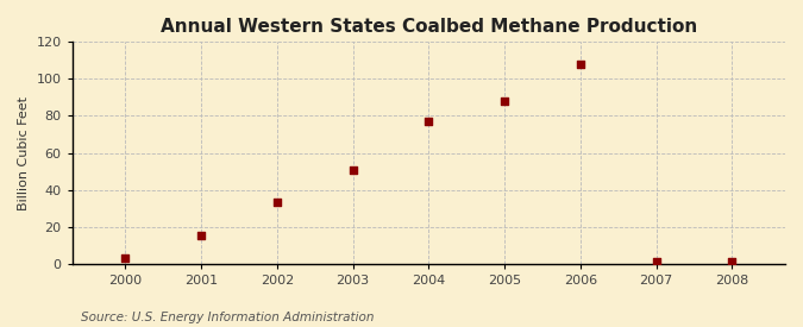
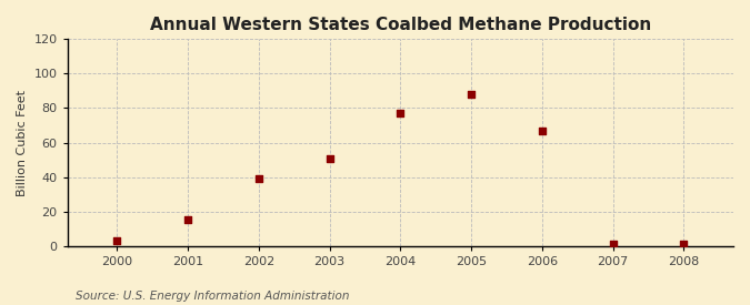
2002: 33 -> 39
2006: 108 -> 67
